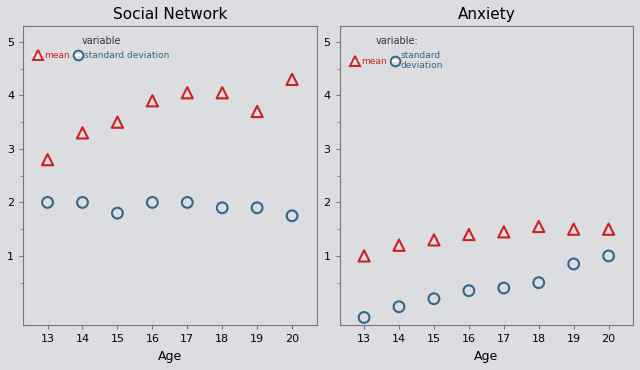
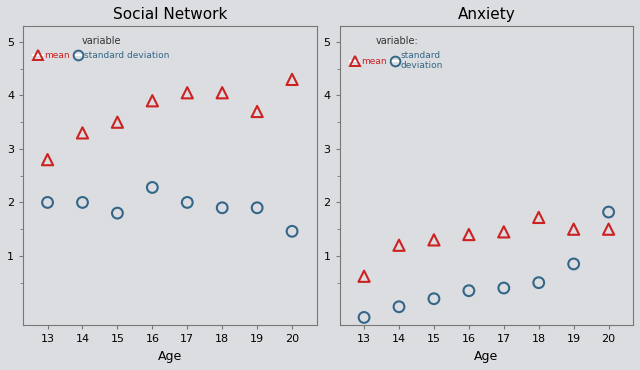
Social Network/standard deviation/16: 2.00 -> 2.28
Social Network/standard deviation/20: 1.75 -> 1.46
Anxiety/mean/13: 1.00 -> 0.62
Anxiety/mean/18: 1.55 -> 1.72
Anxiety/standard deviation/20: 1.00 -> 1.82
